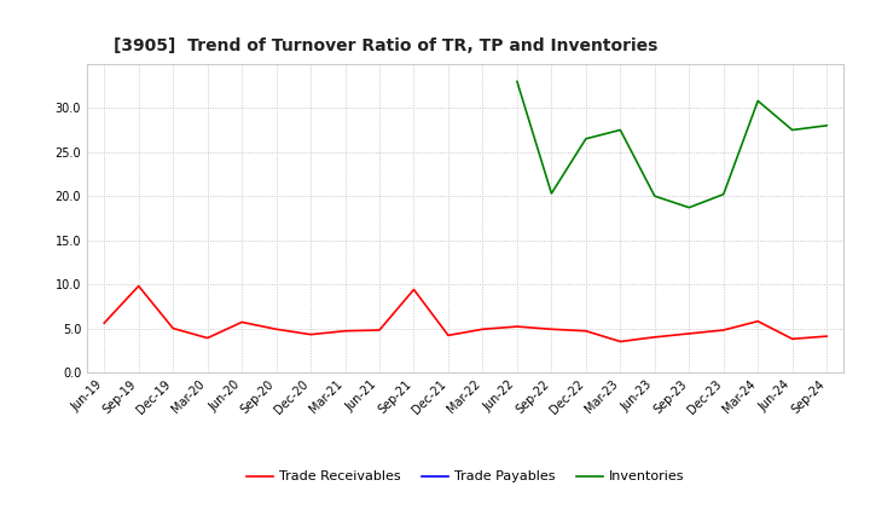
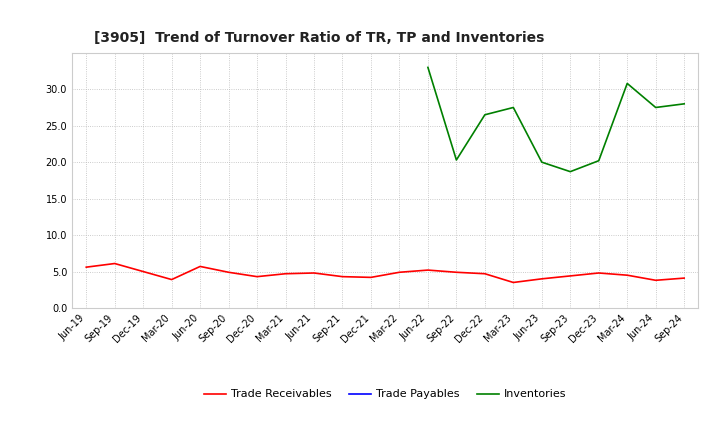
Trade Receivables/Sep-19: 9.8 -> 6.1
Trade Receivables/Sep-21: 9.4 -> 4.3
Trade Receivables/Mar-24: 5.8 -> 4.5
